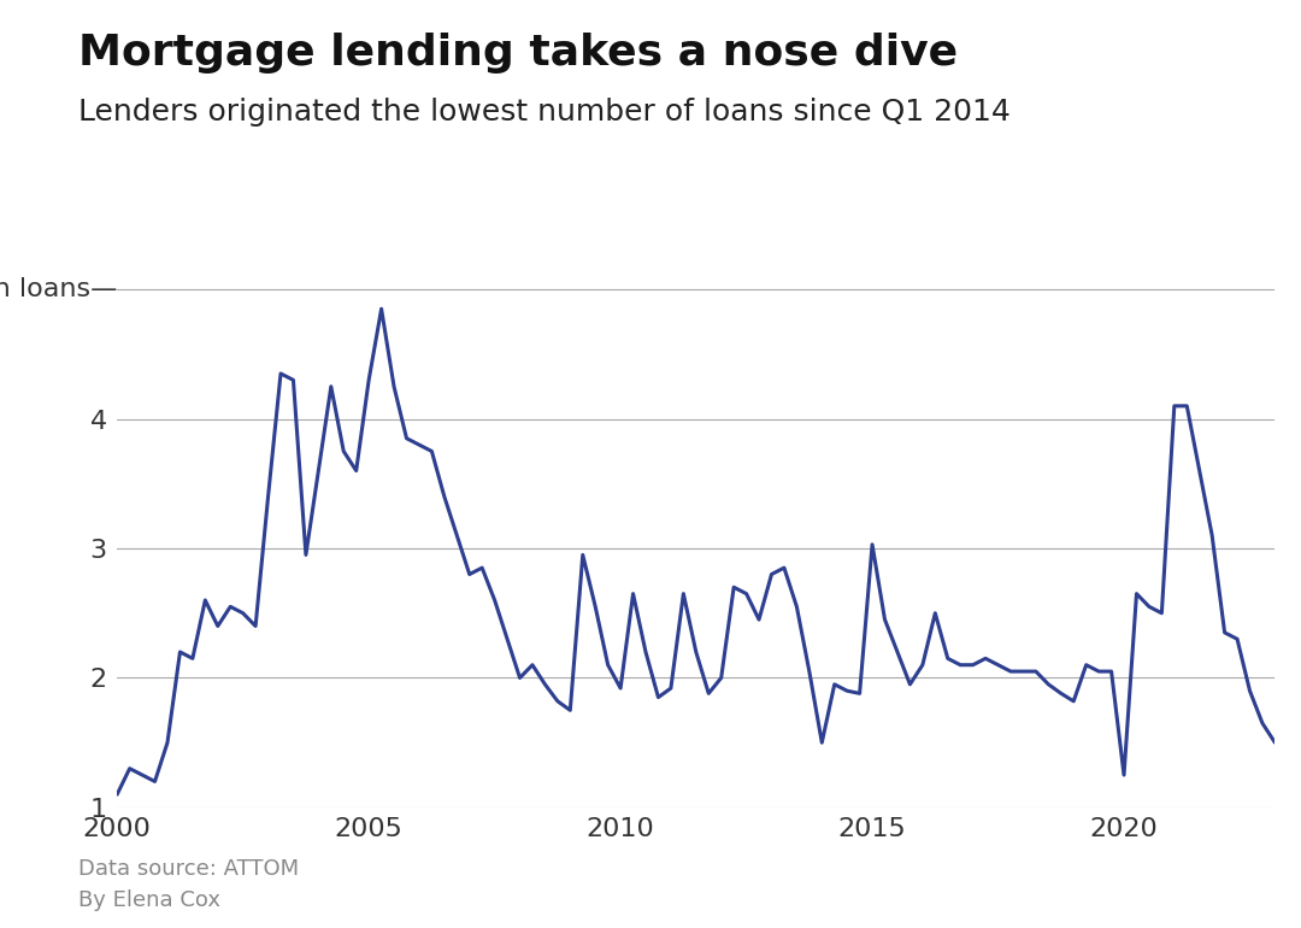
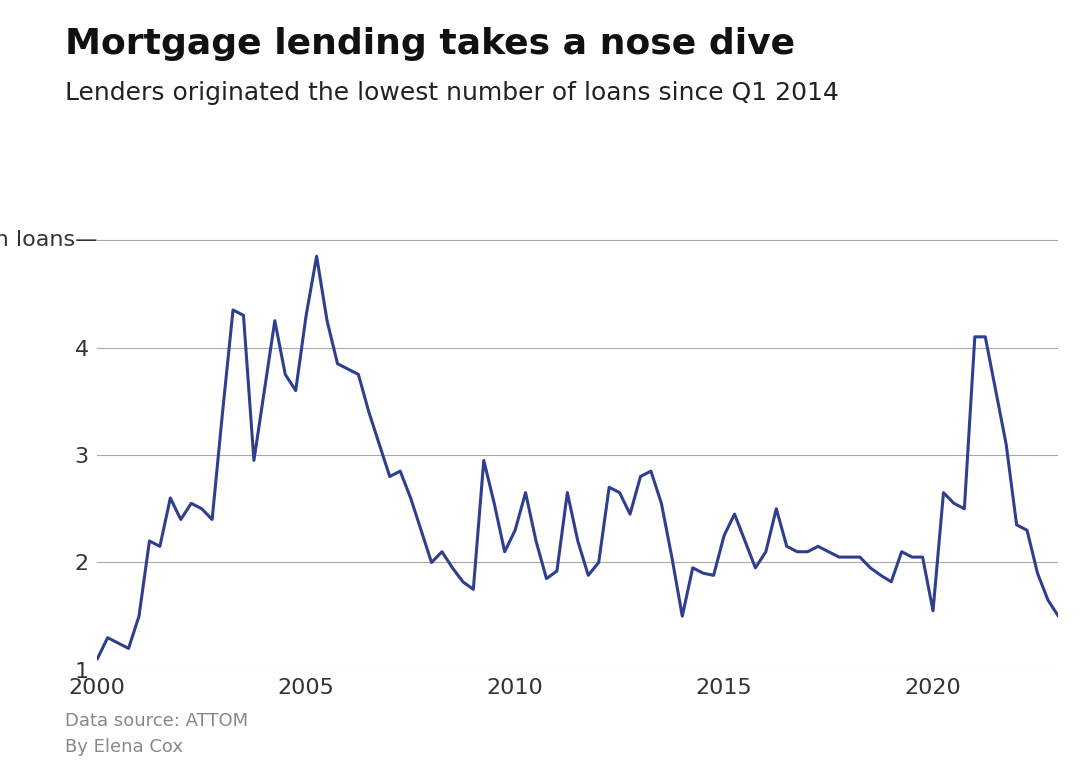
2010: 1.92 -> 2.30
2015: 3.03 -> 2.25
2020: 1.25 -> 1.55
